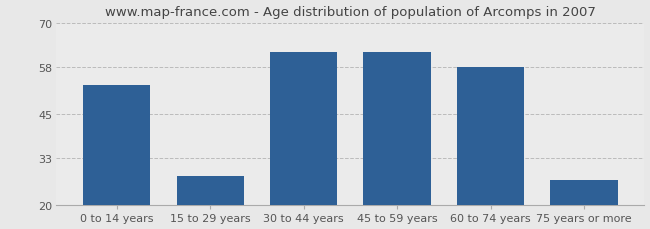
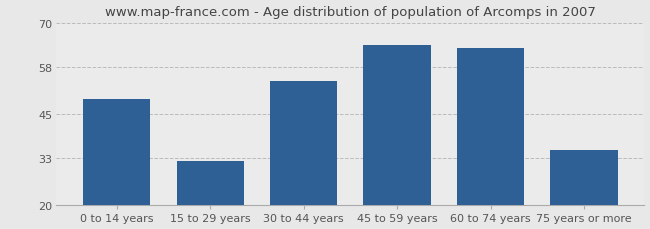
0 to 14 years: 53 -> 49
15 to 29 years: 28 -> 32
30 to 44 years: 62 -> 54
45 to 59 years: 62 -> 64
60 to 74 years: 58 -> 63
75 years or more: 27 -> 35
